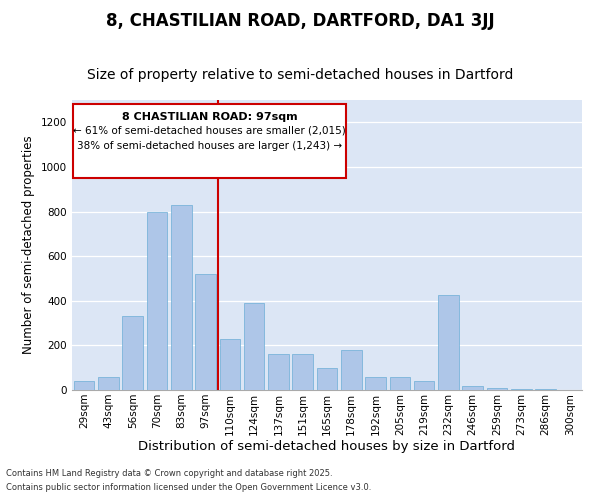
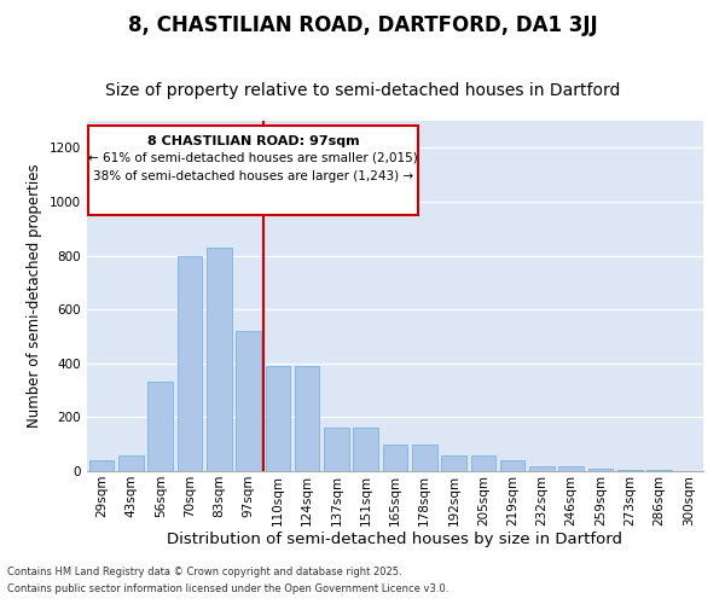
110sqm: 230 -> 390
178sqm: 180 -> 100
232sqm: 425 -> 20
